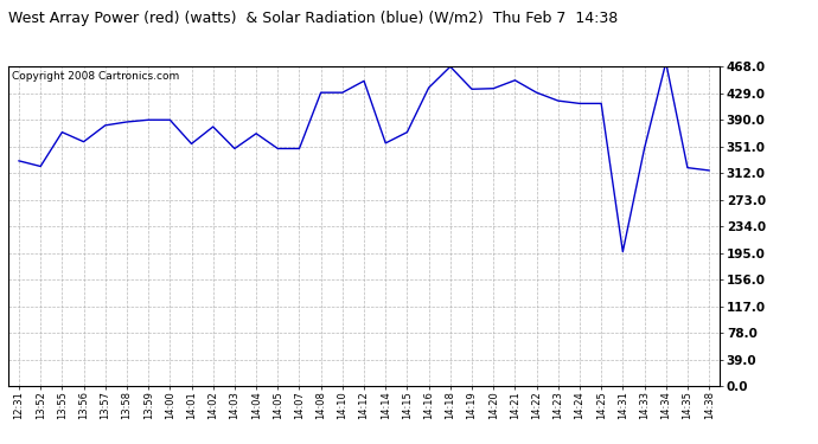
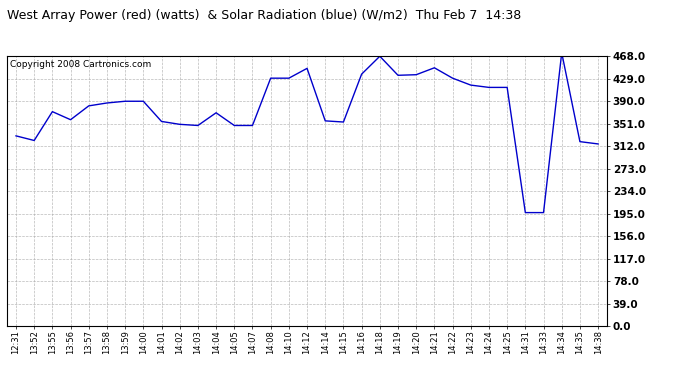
14:02: 380 -> 350
14:15: 372 -> 354
14:33: 348 -> 197
